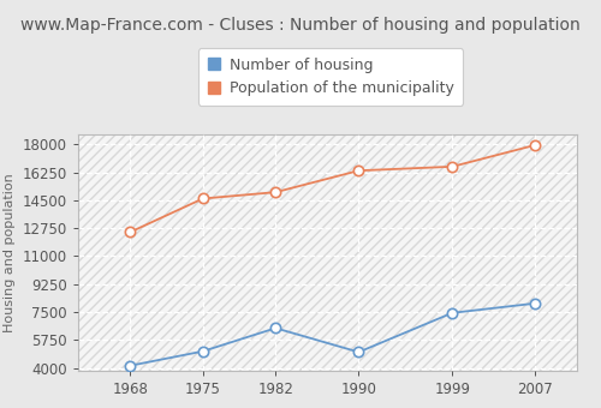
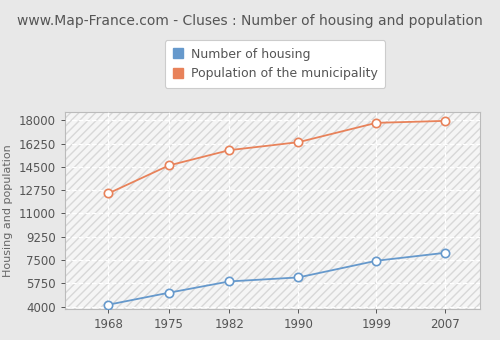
Number of housing/1982: 6500 -> 5900
Population of the municipality/1982: 15000 -> 15800
Number of housing/1990: 5000 -> 6200
Population of the municipality/1999: 16600 -> 17800
